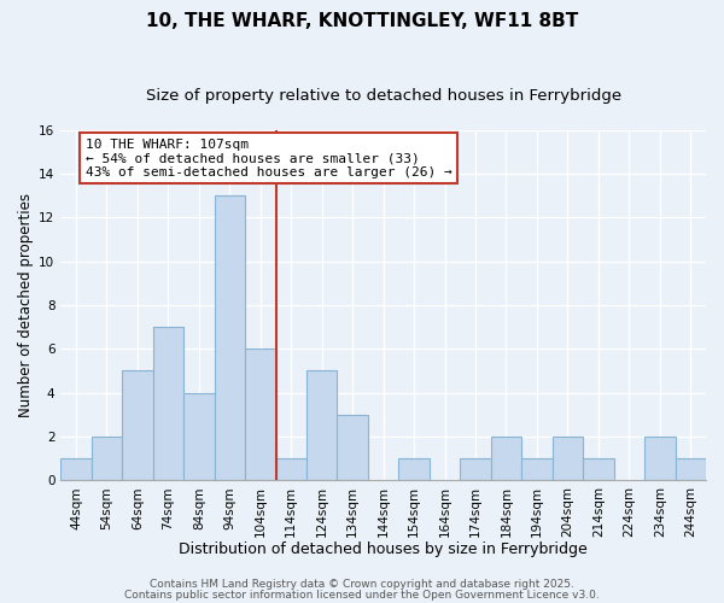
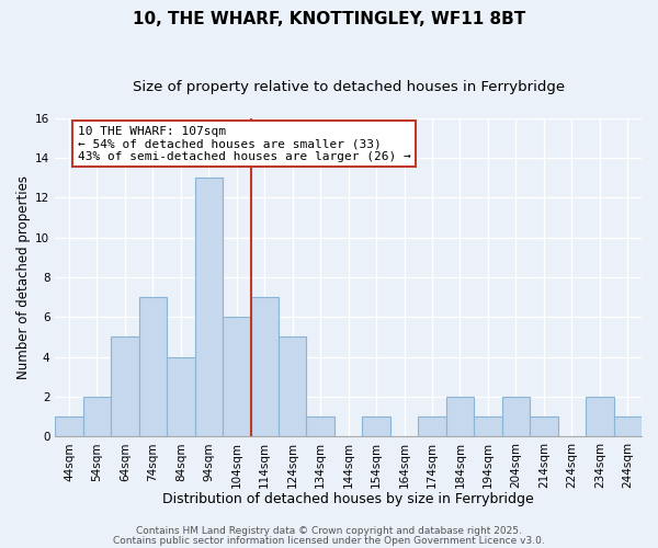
114sqm: 1 -> 7
134sqm: 3 -> 1
